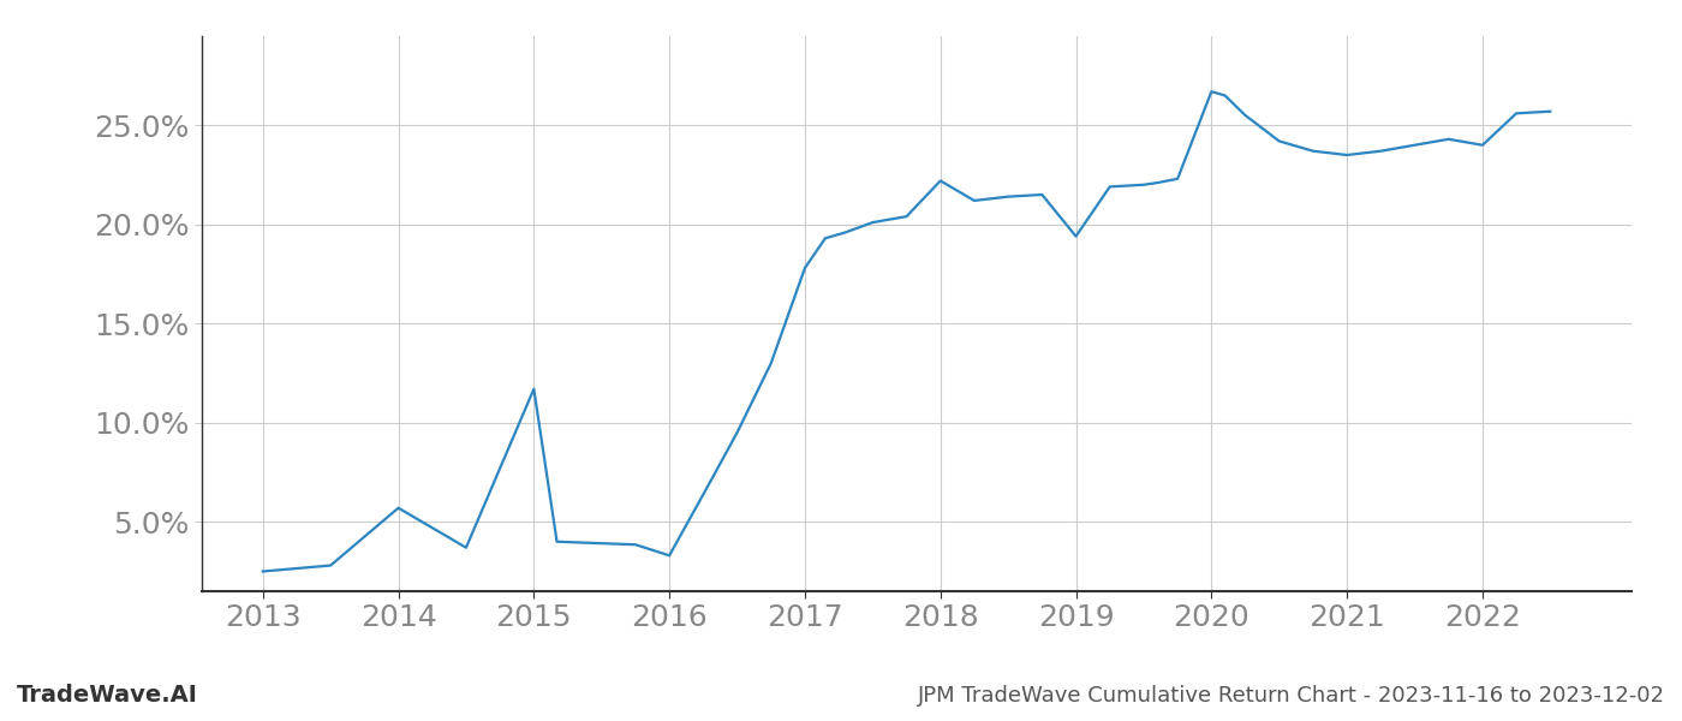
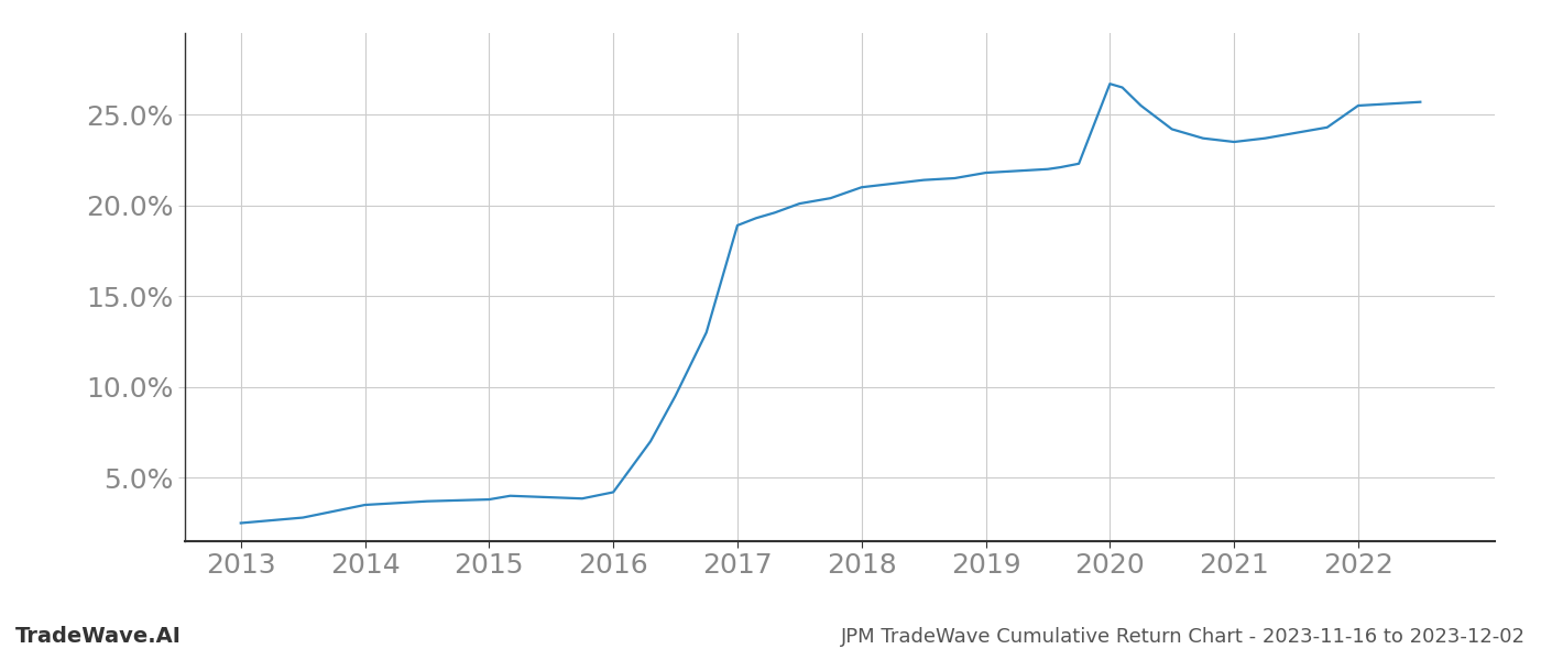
2014: 5.7% -> 3.5%
2015: 11.7% -> 3.8%
2016: 3.3% -> 4.2%
2017: 17.8% -> 18.9%
2018: 22.2% -> 21.0%
2019: 19.4% -> 21.8%
2022: 24.0% -> 25.5%
